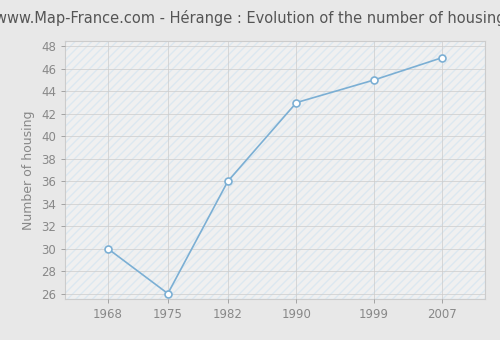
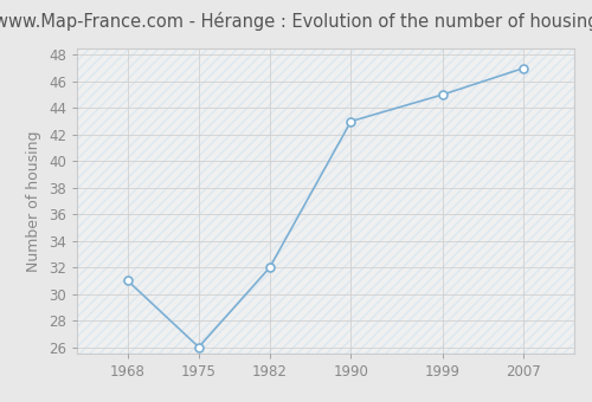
1968: 30 -> 31
1982: 36 -> 32
